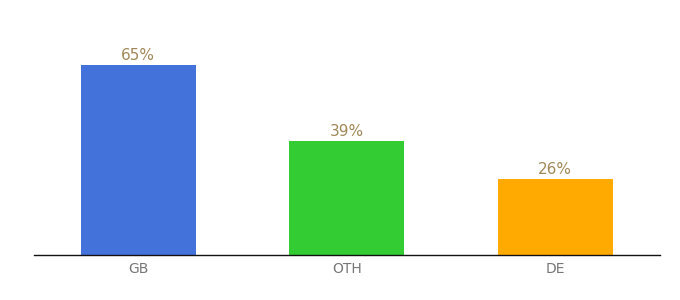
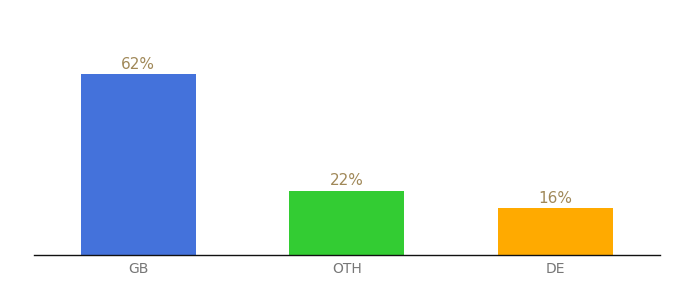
GB: 65% -> 62%
OTH: 39% -> 22%
DE: 26% -> 16%
